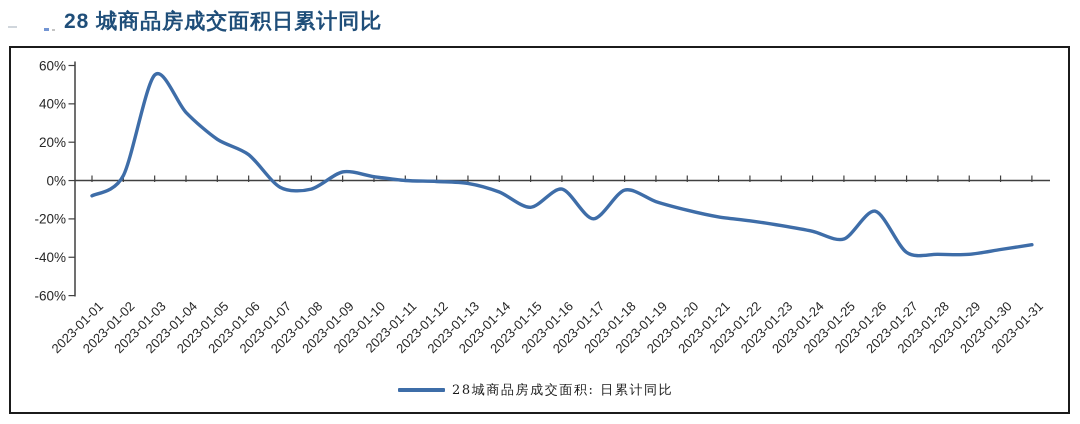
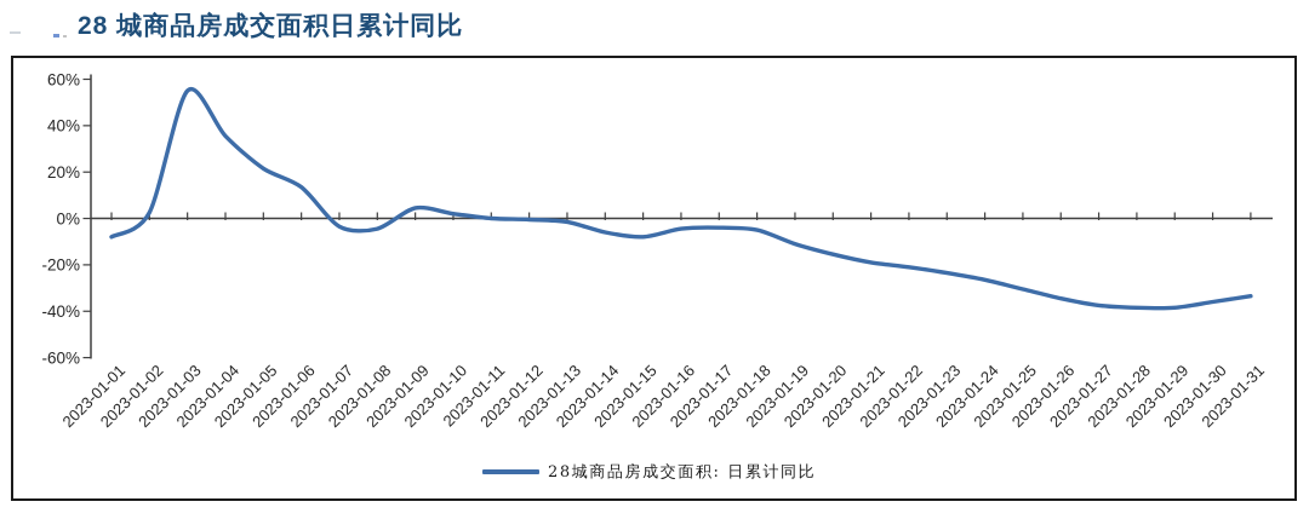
2023-01-15: -14% -> -8%
2023-01-17: -20% -> -4%
2023-01-26: -16% -> -34%
